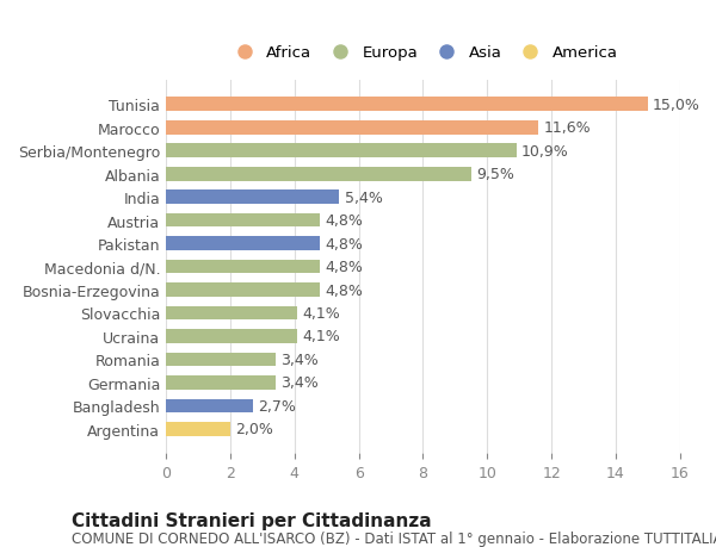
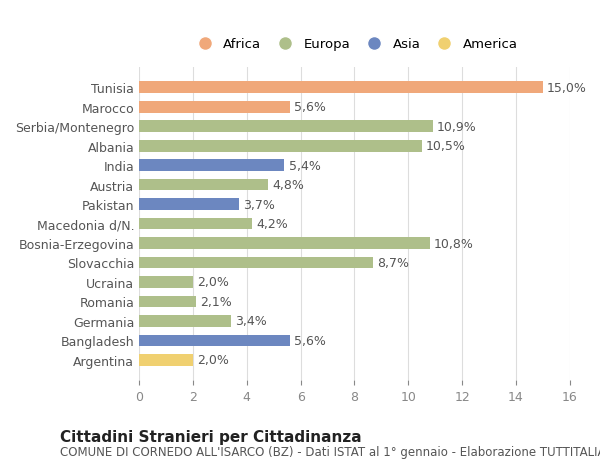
Marocco: 11,6% -> 5,6%
Albania: 9,5% -> 10,5%
Pakistan: 4,8% -> 3,7%
Macedonia d/N.: 4,8% -> 4,2%
Bosnia-Erzegovina: 4,8% -> 10,8%
Slovacchia: 4,1% -> 8,7%
Ucraina: 4,1% -> 2,0%
Romania: 3,4% -> 2,1%
Bangladesh: 2,7% -> 5,6%
